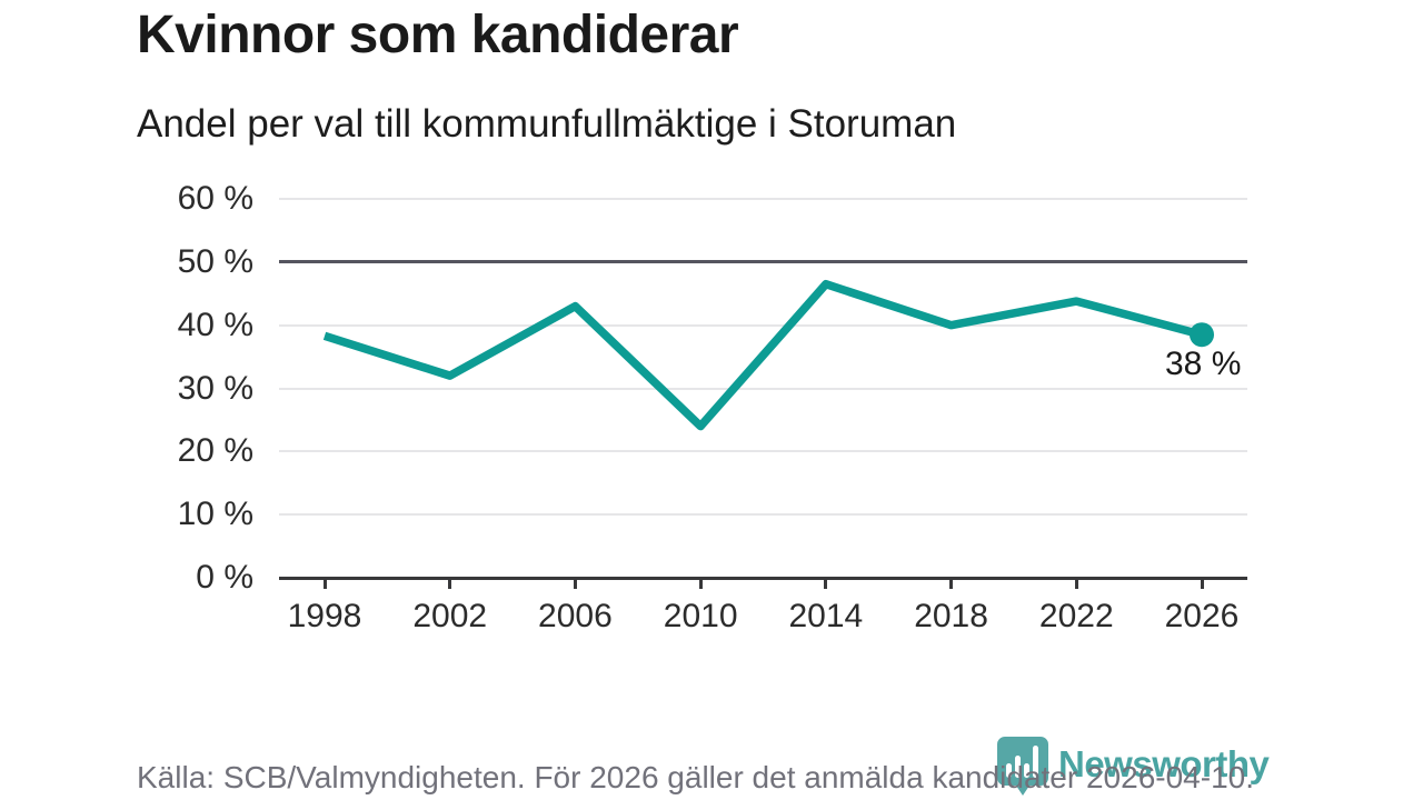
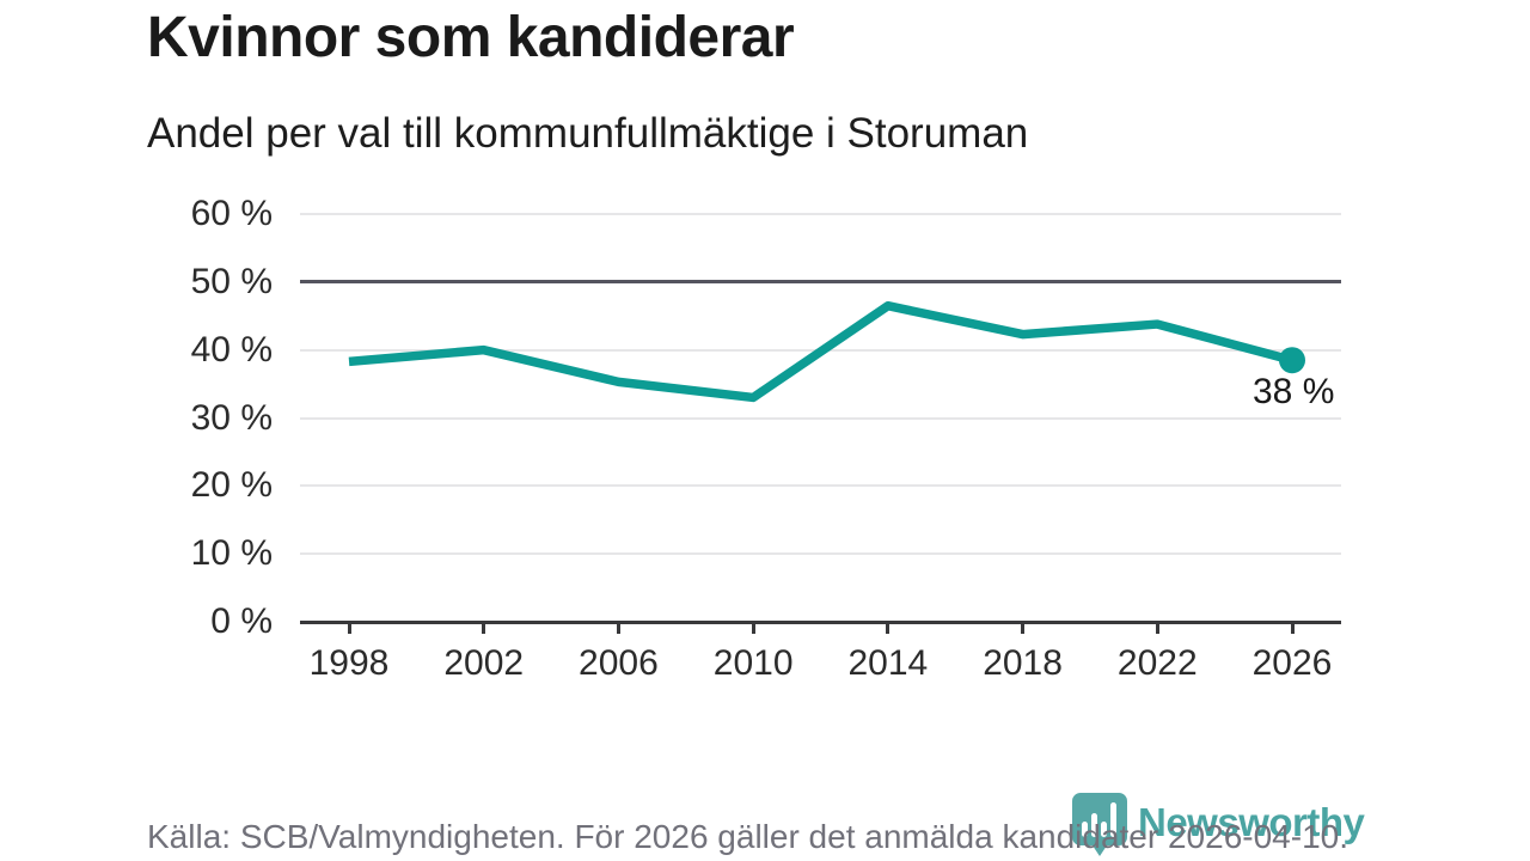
2002: 32% -> 40%
2006: 43% -> 35%
2010: 24% -> 33%
2018: 40% -> 42%
